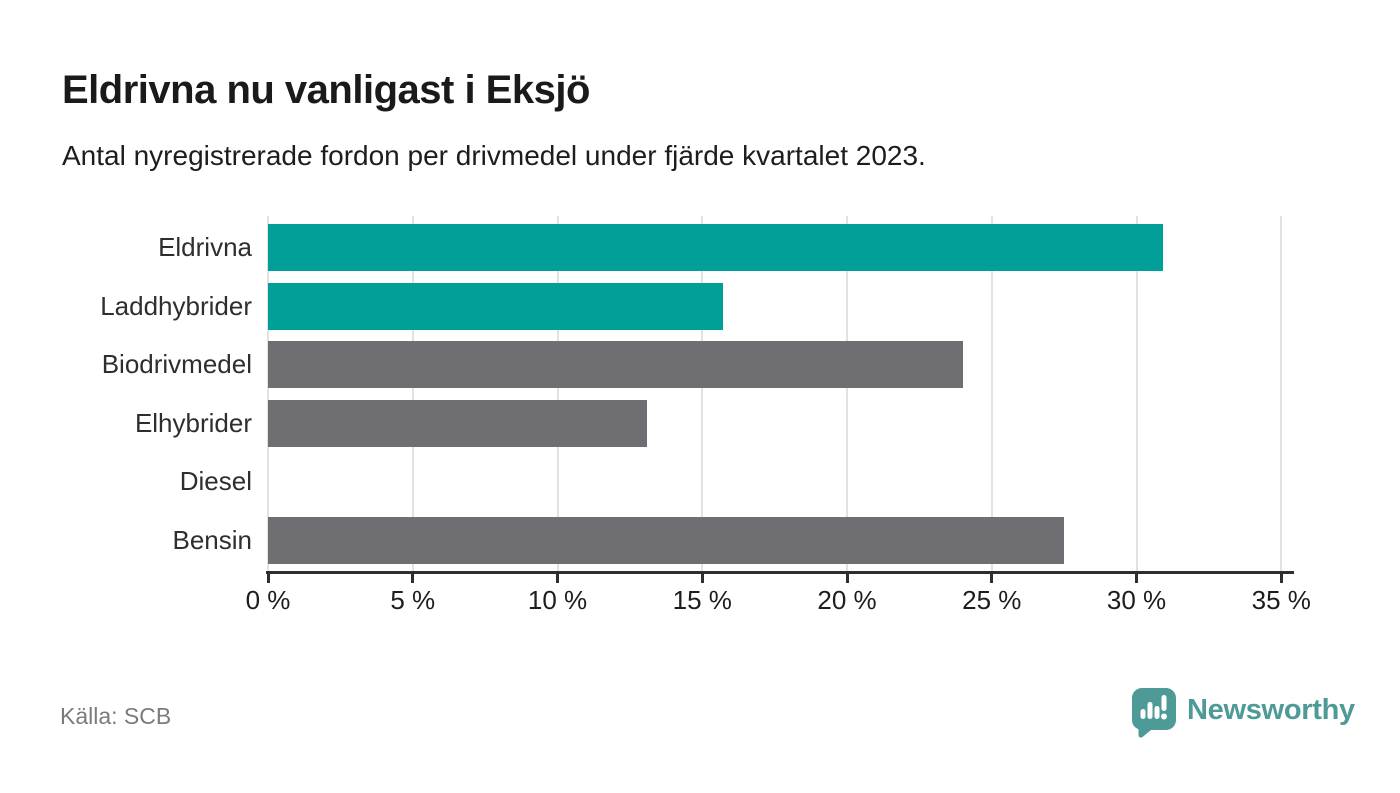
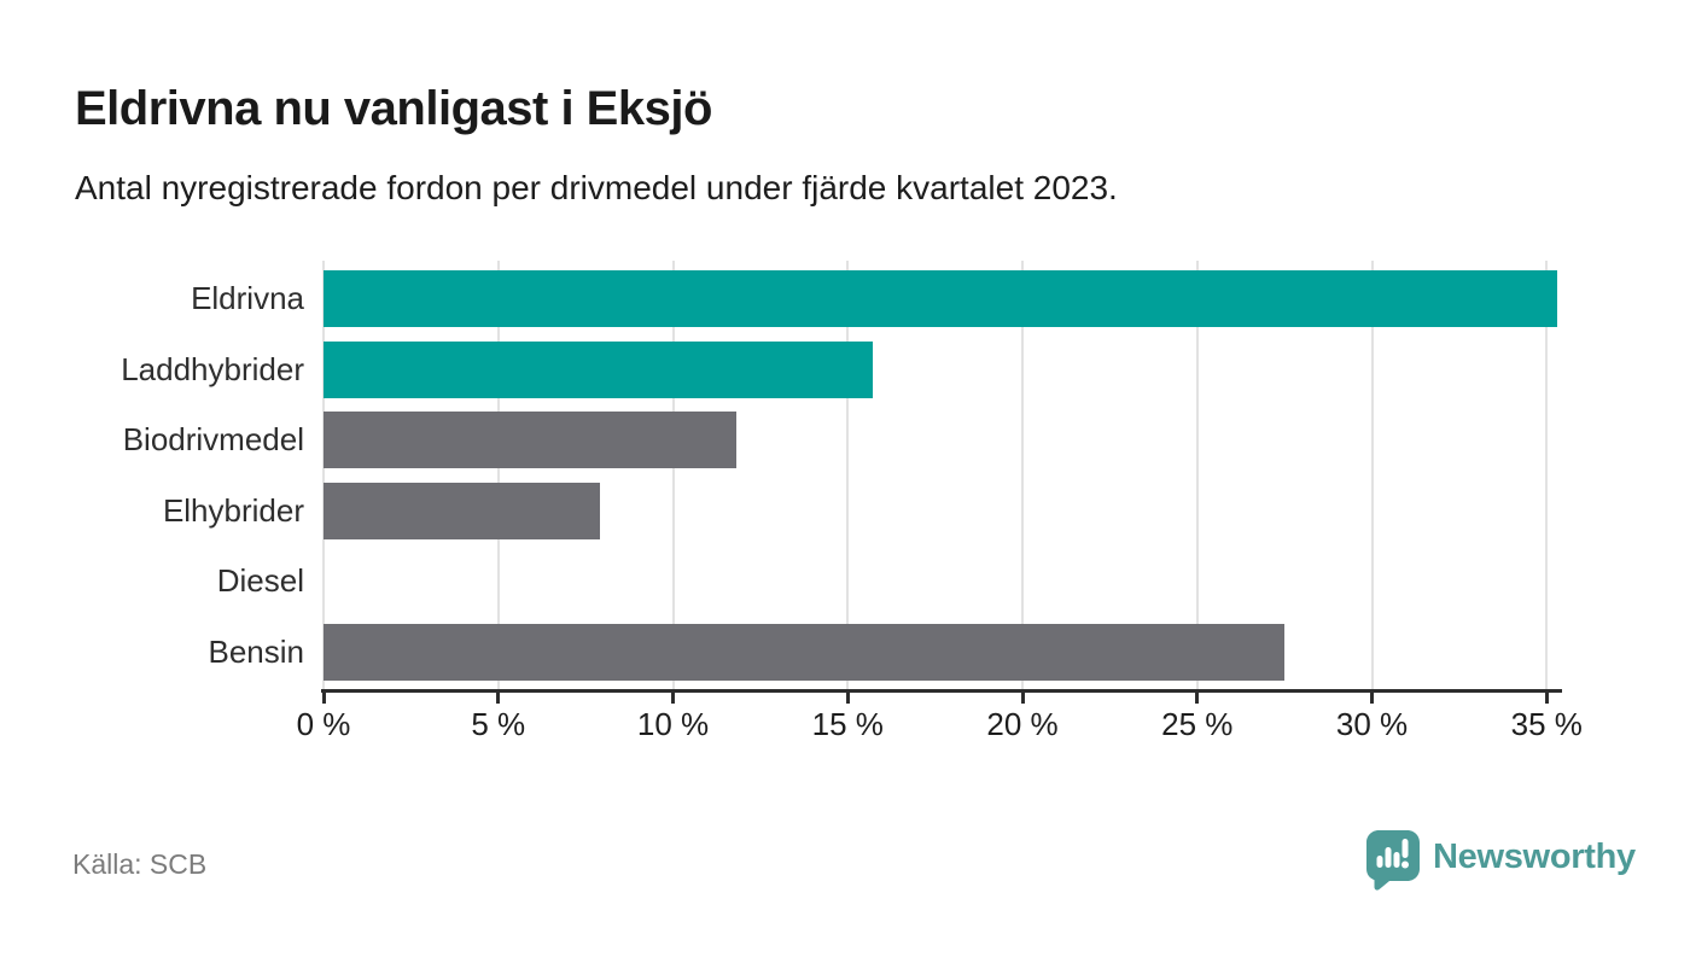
Eldrivna: 30.9% -> 35.3%
Biodrivmedel: 24.0% -> 11.8%
Elhybrider: 13.1% -> 7.9%
